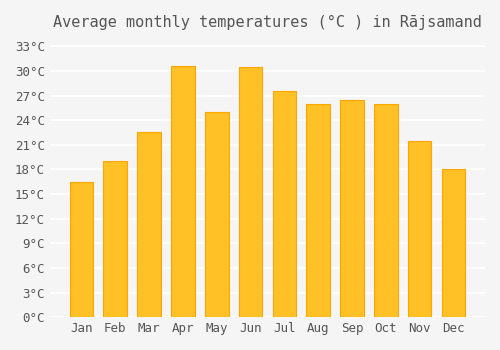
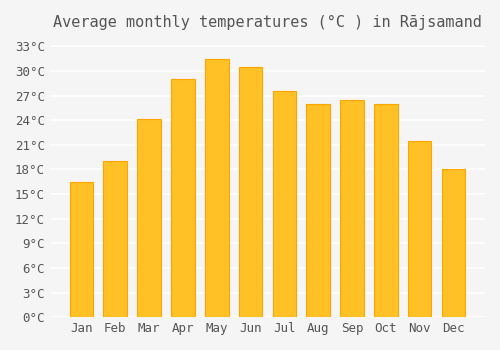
Mar: 22.6°C -> 24.2°C
Apr: 30.6°C -> 29.0°C
May: 25.0°C -> 31.5°C
